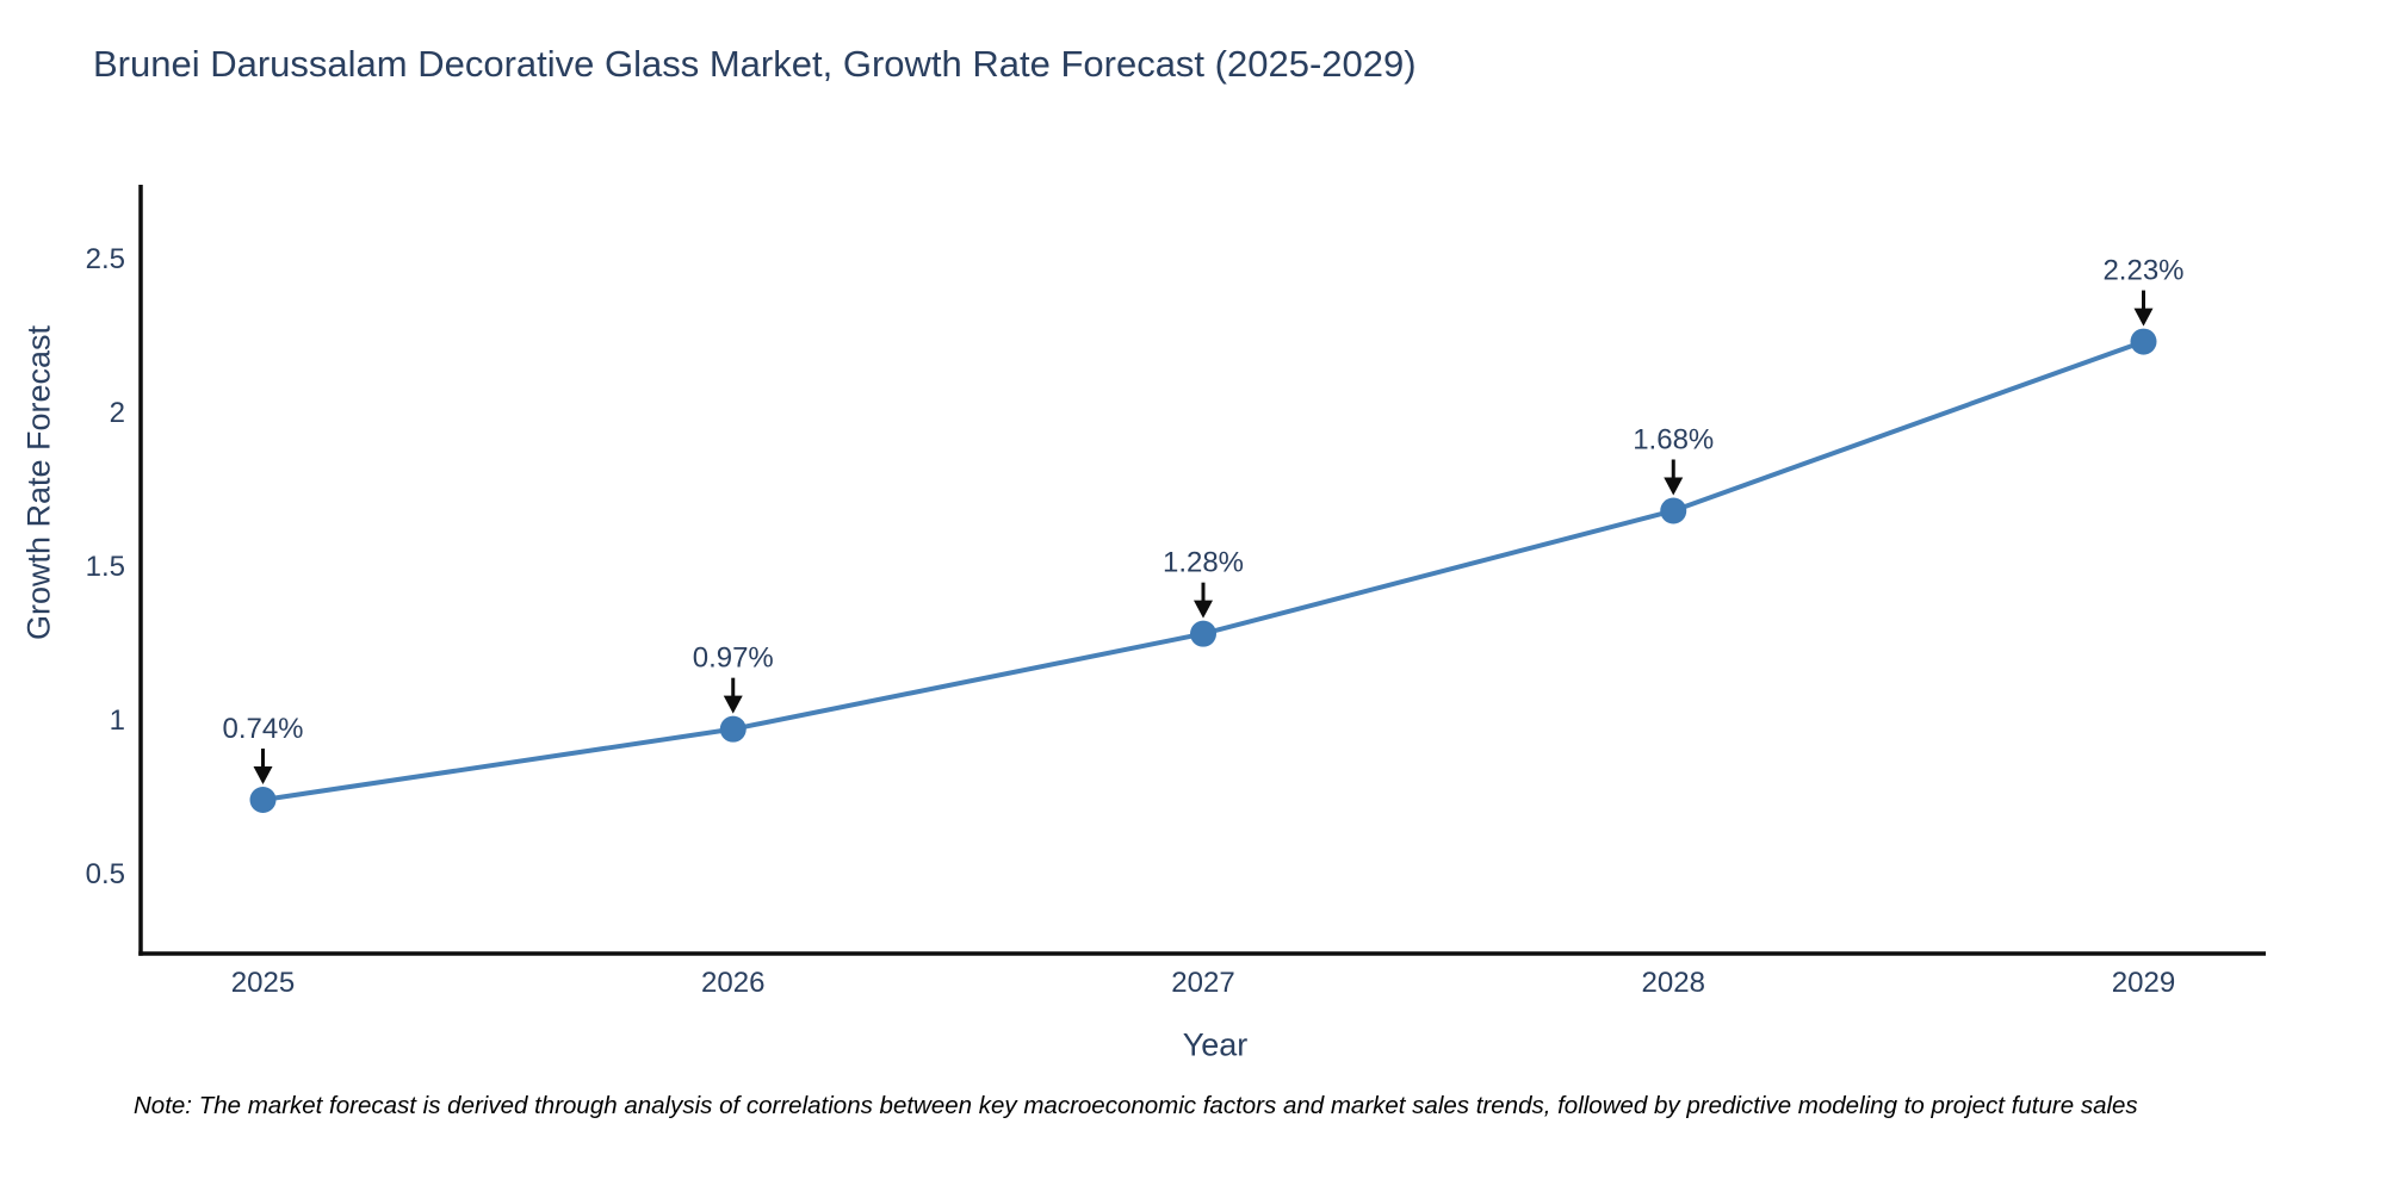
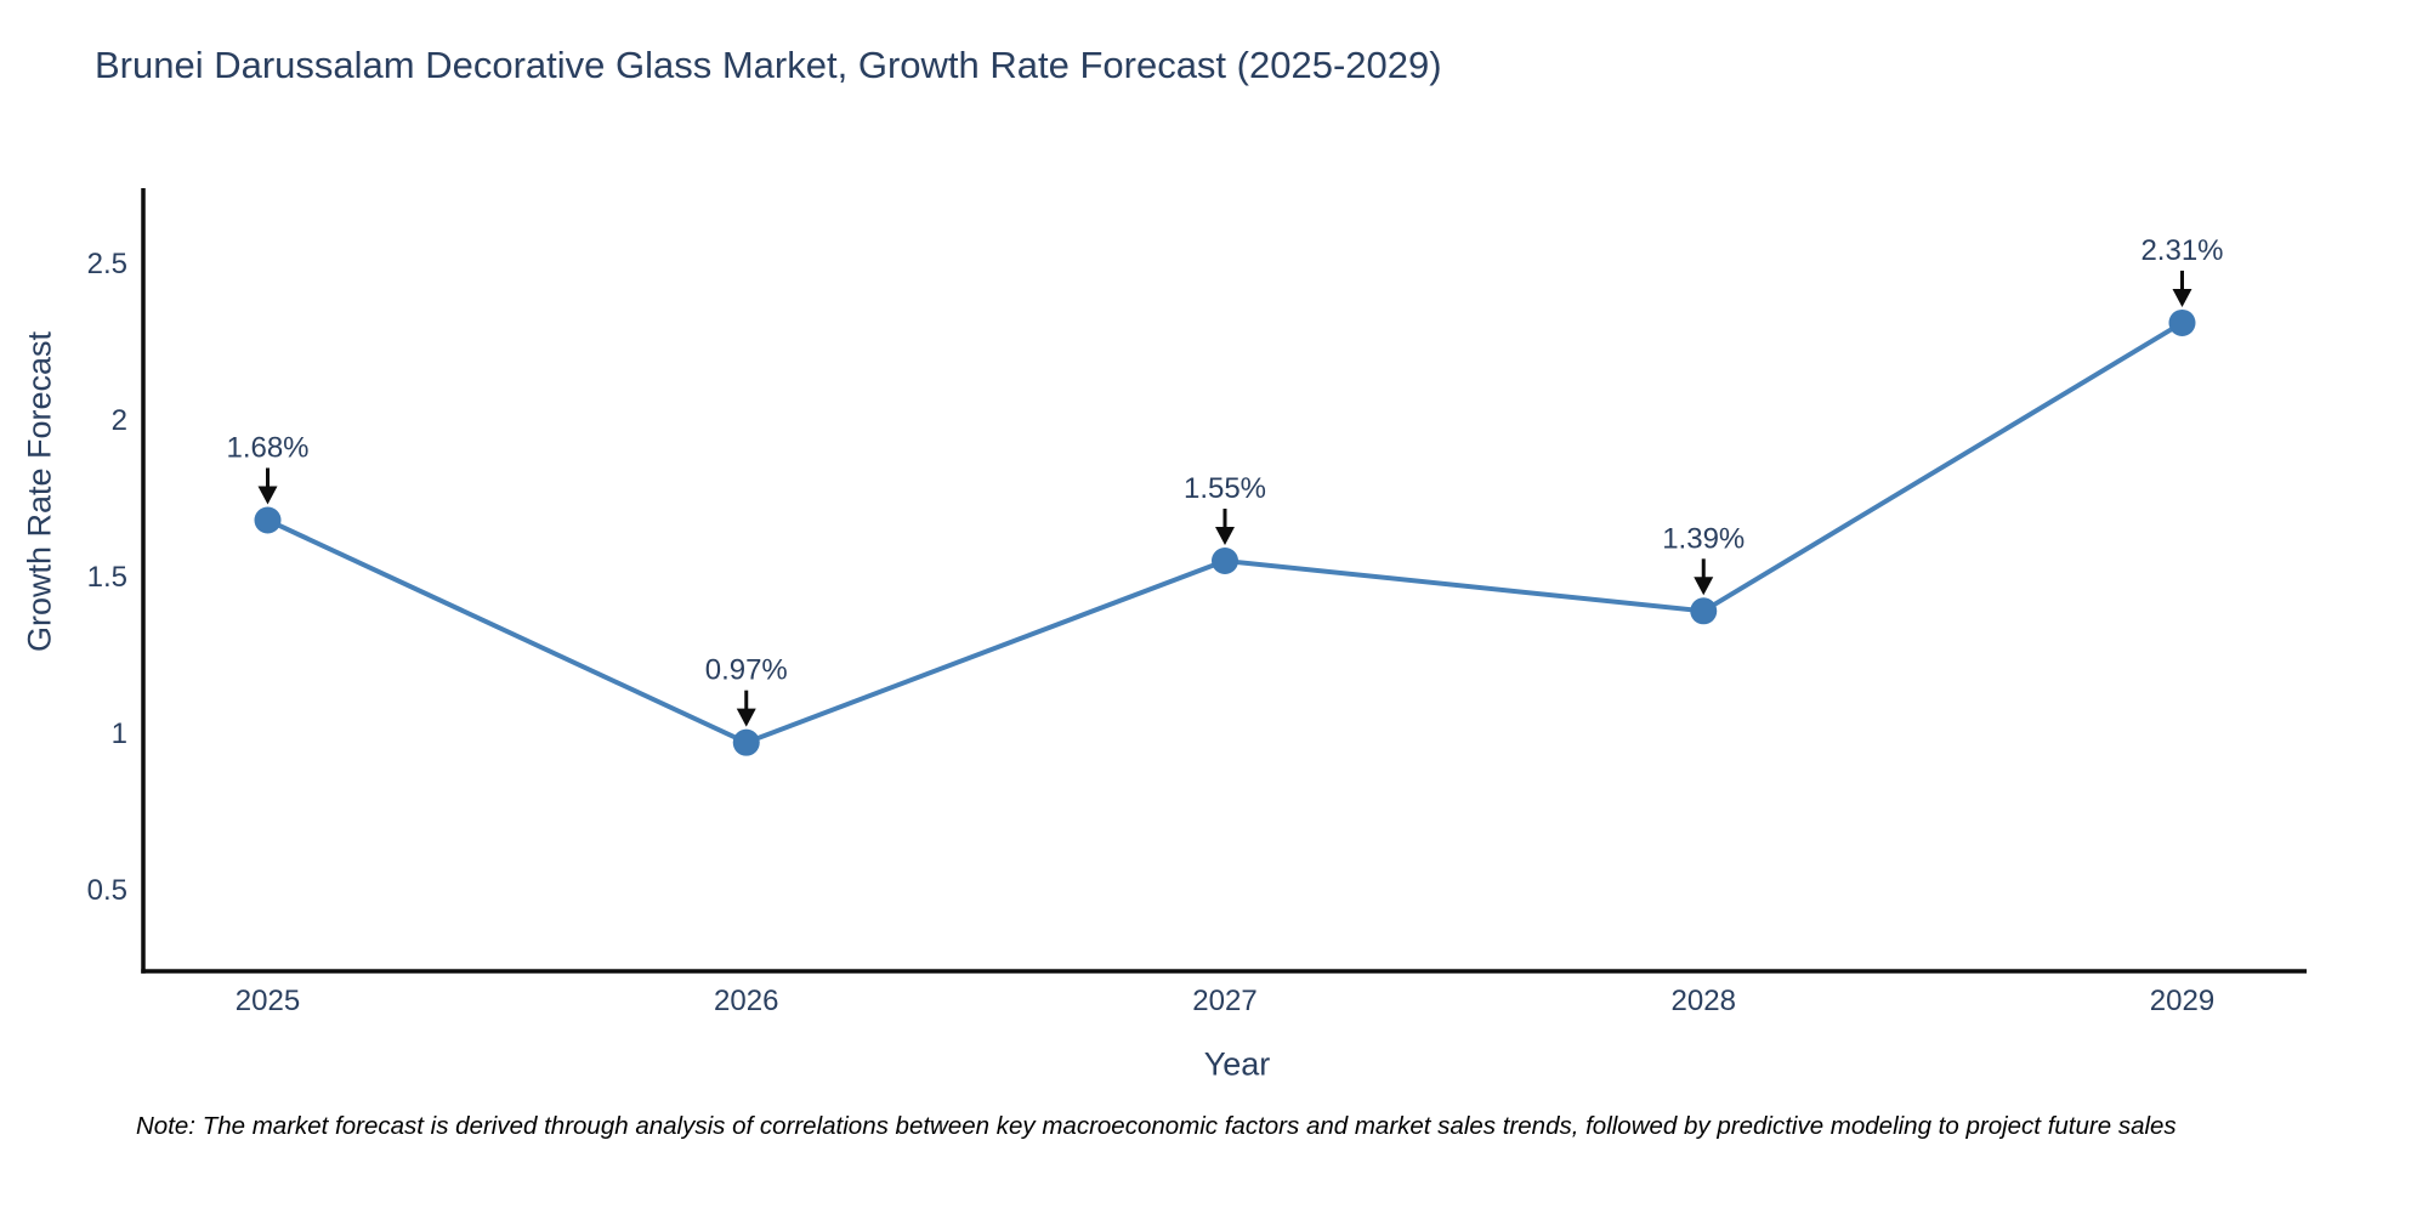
2025: 0.74% -> 1.68%
2027: 1.28% -> 1.55%
2028: 1.68% -> 1.39%
2029: 2.23% -> 2.31%
